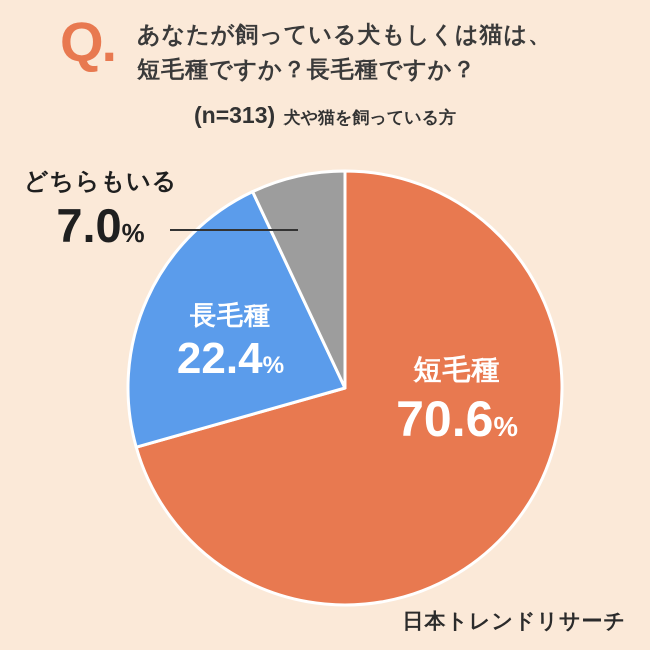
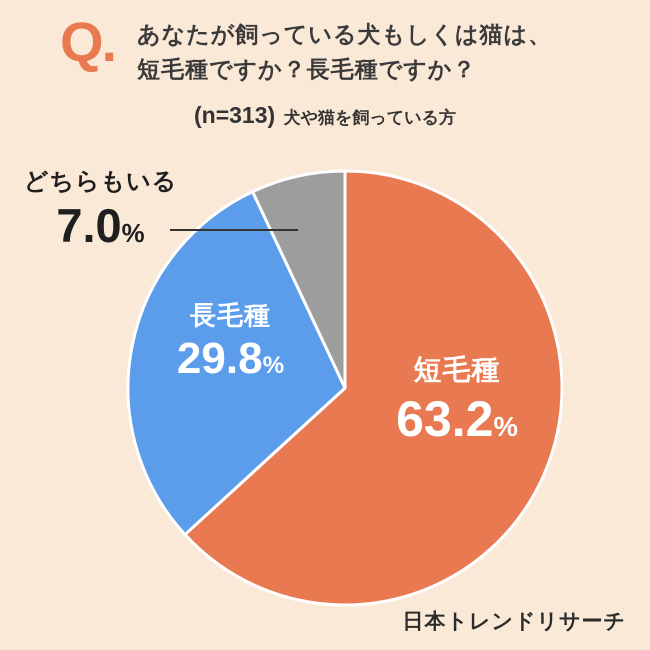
短毛種: 70.6 -> 63.2
長毛種: 22.4 -> 29.8
